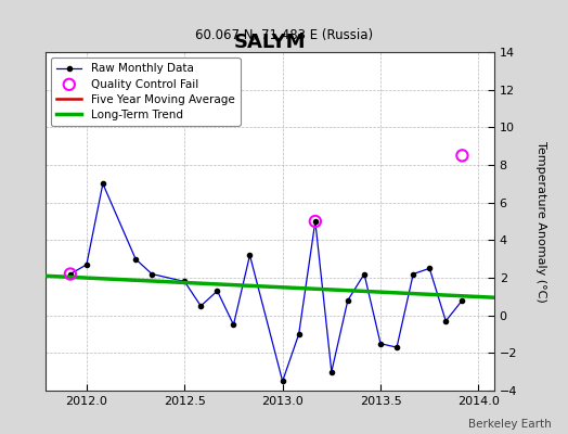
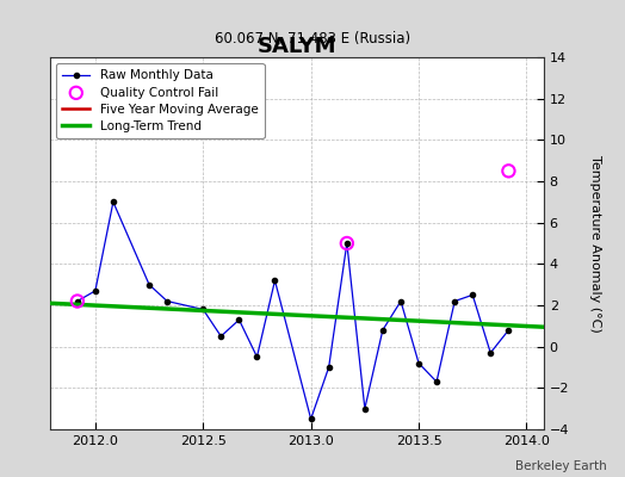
Raw Monthly Data/2013.5: -1.5 -> -0.8
